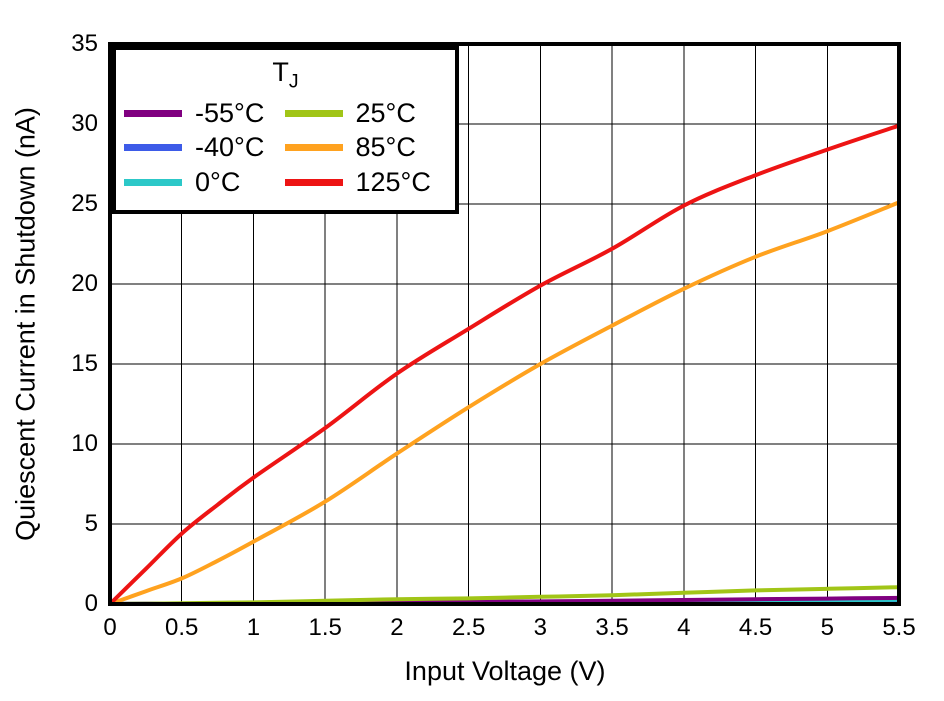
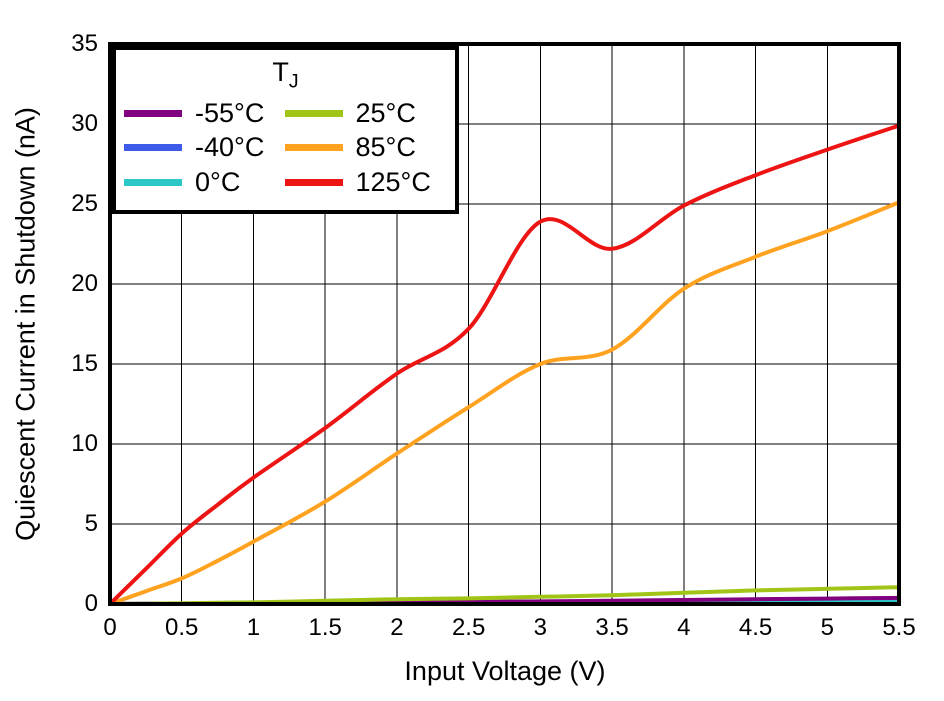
125°C/3: 19.9 -> 23.9
85°C/3.5: 17.4 -> 15.9
